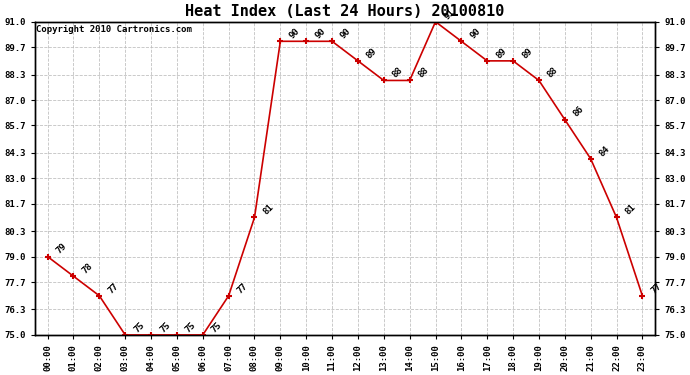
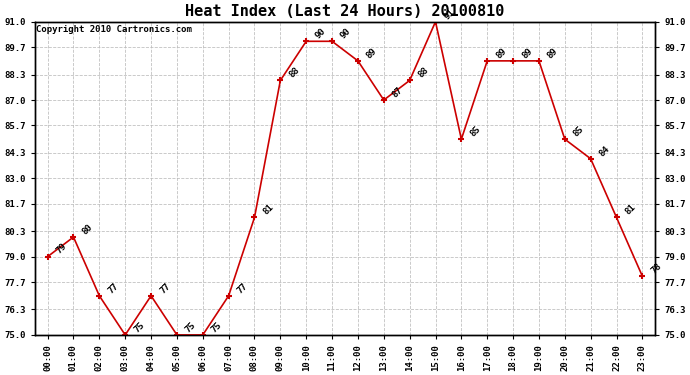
01:00: 78 -> 80
04:00: 75 -> 77
09:00: 90 -> 88
13:00: 88 -> 87
16:00: 90 -> 85
19:00: 88 -> 89
20:00: 86 -> 85
23:00: 77 -> 78
